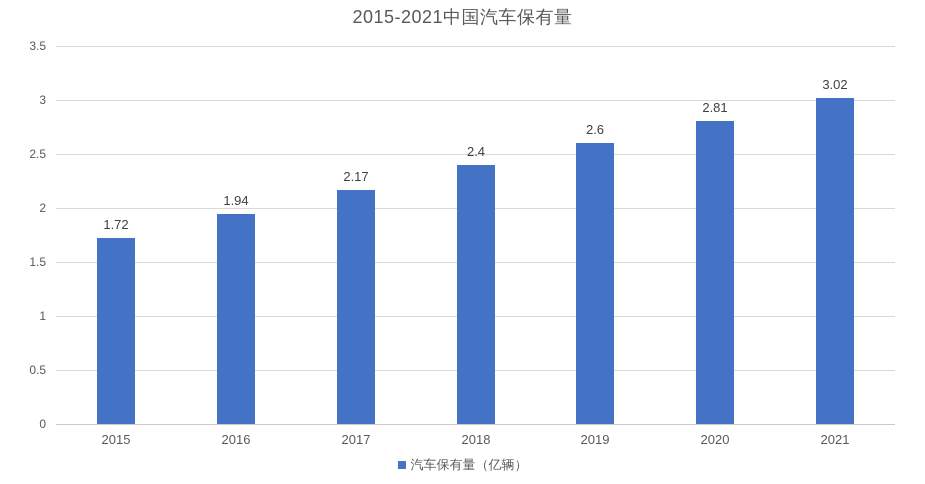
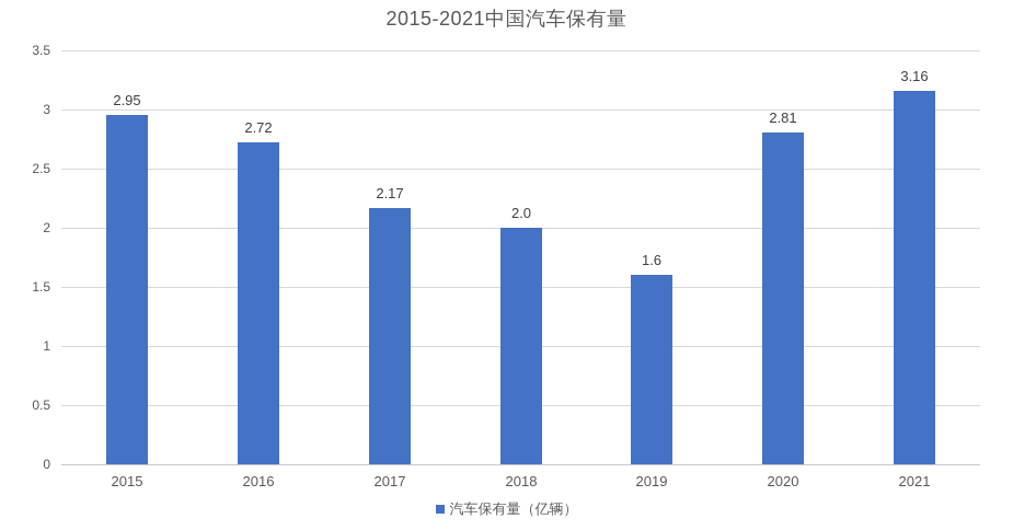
2015: 1.72 -> 2.95
2016: 1.94 -> 2.72
2018: 2.4 -> 2.0
2019: 2.6 -> 1.6
2021: 3.02 -> 3.16
